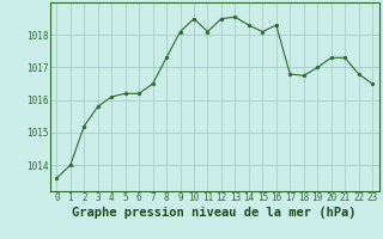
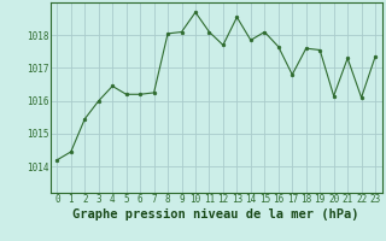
0: 1013.60 -> 1014.20
1: 1014.00 -> 1014.45
2: 1015.20 -> 1015.45
3: 1015.80 -> 1016.00
4: 1016.10 -> 1016.45
7: 1016.50 -> 1016.25
8: 1017.30 -> 1018.05
10: 1018.50 -> 1018.70
12: 1018.50 -> 1017.70
14: 1018.30 -> 1017.85
16: 1018.30 -> 1017.65
18: 1016.75 -> 1017.60
19: 1017.00 -> 1017.55
20: 1017.30 -> 1016.15
22: 1016.80 -> 1016.10
23: 1016.50 -> 1017.35
